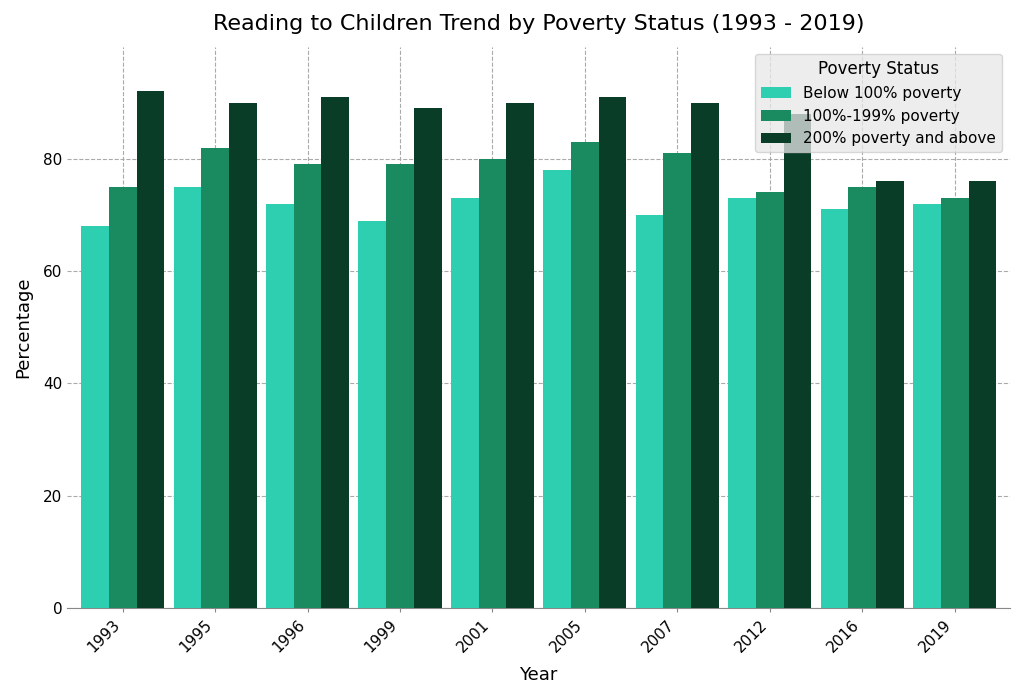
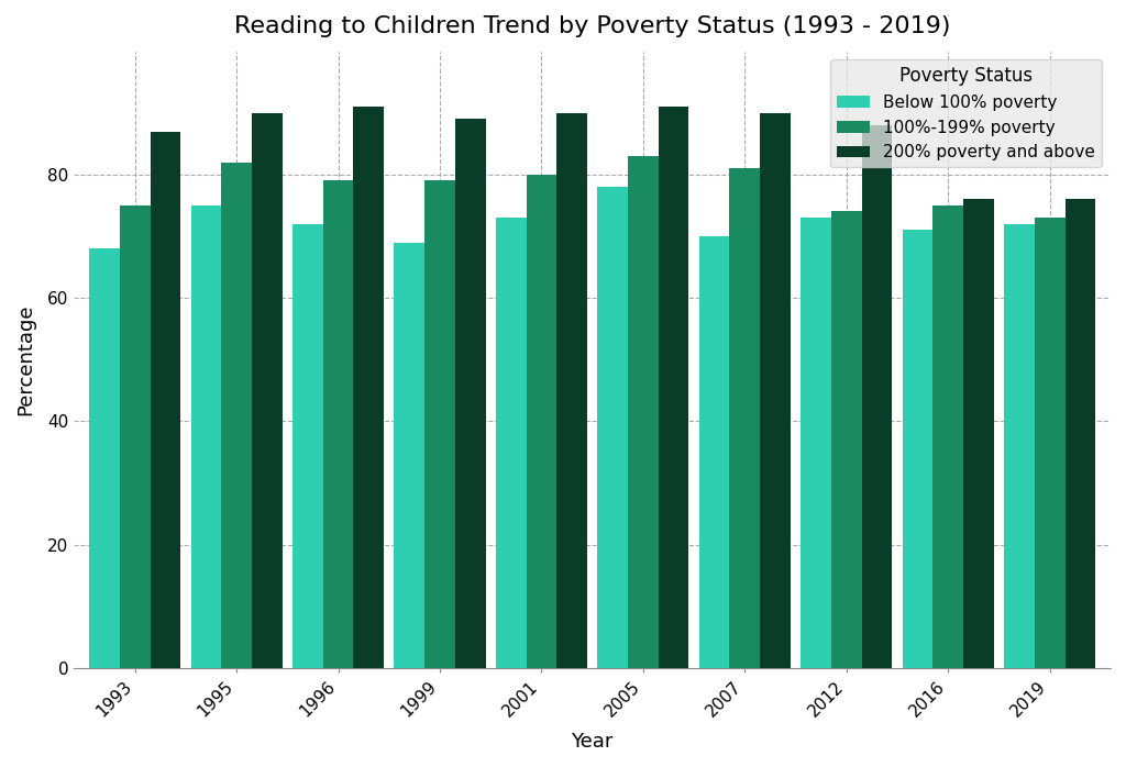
200% poverty and above/1993: 92 -> 87
